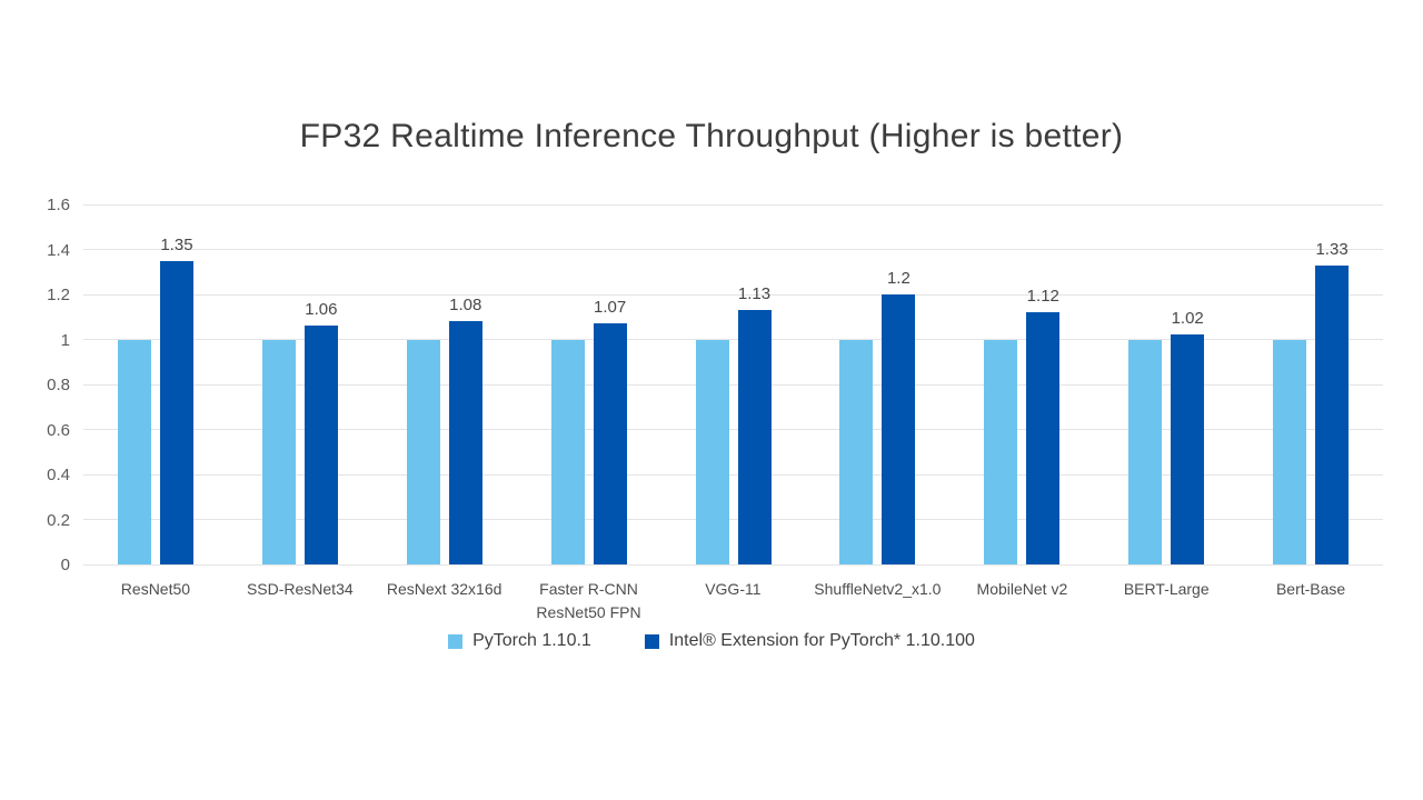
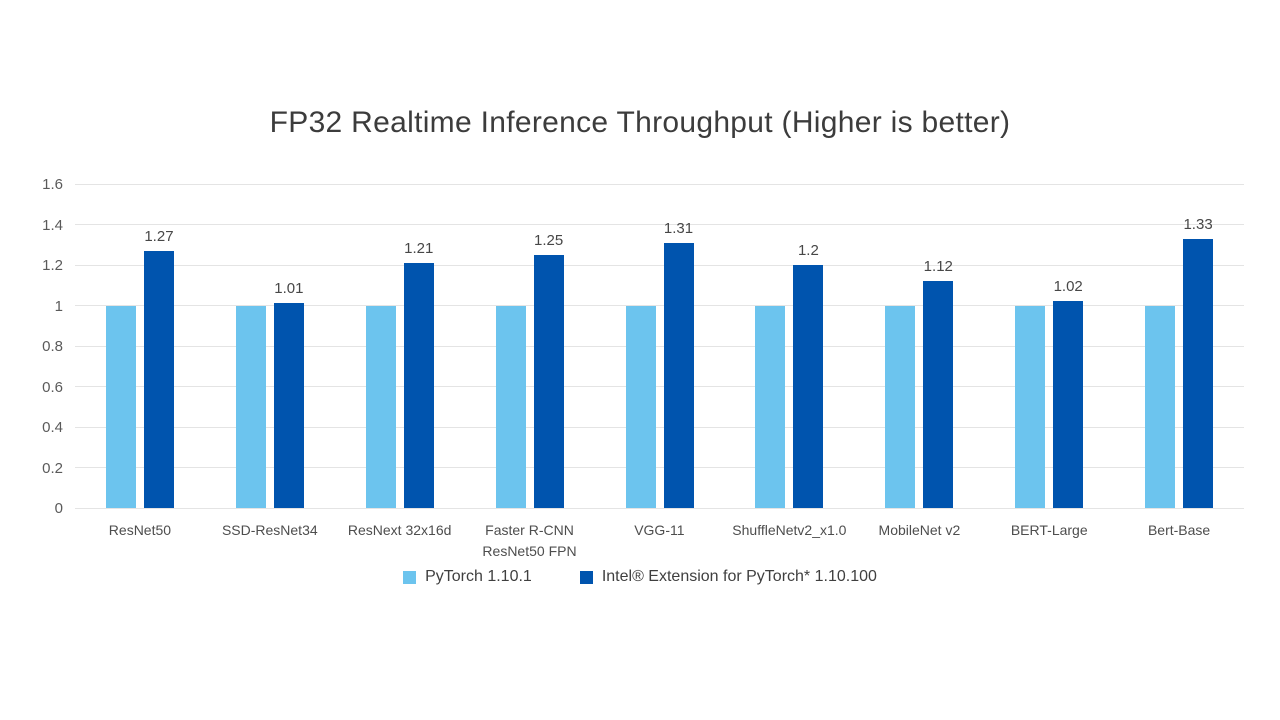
Intel® Extension for PyTorch* 1.10.100/ResNet50: 1.35 -> 1.27
Intel® Extension for PyTorch* 1.10.100/SSD-ResNet34: 1.06 -> 1.01
Intel® Extension for PyTorch* 1.10.100/ResNext 32x16d: 1.08 -> 1.21
Intel® Extension for PyTorch* 1.10.100/Faster R-CNN ResNet50 FPN: 1.07 -> 1.25
Intel® Extension for PyTorch* 1.10.100/VGG-11: 1.13 -> 1.31
